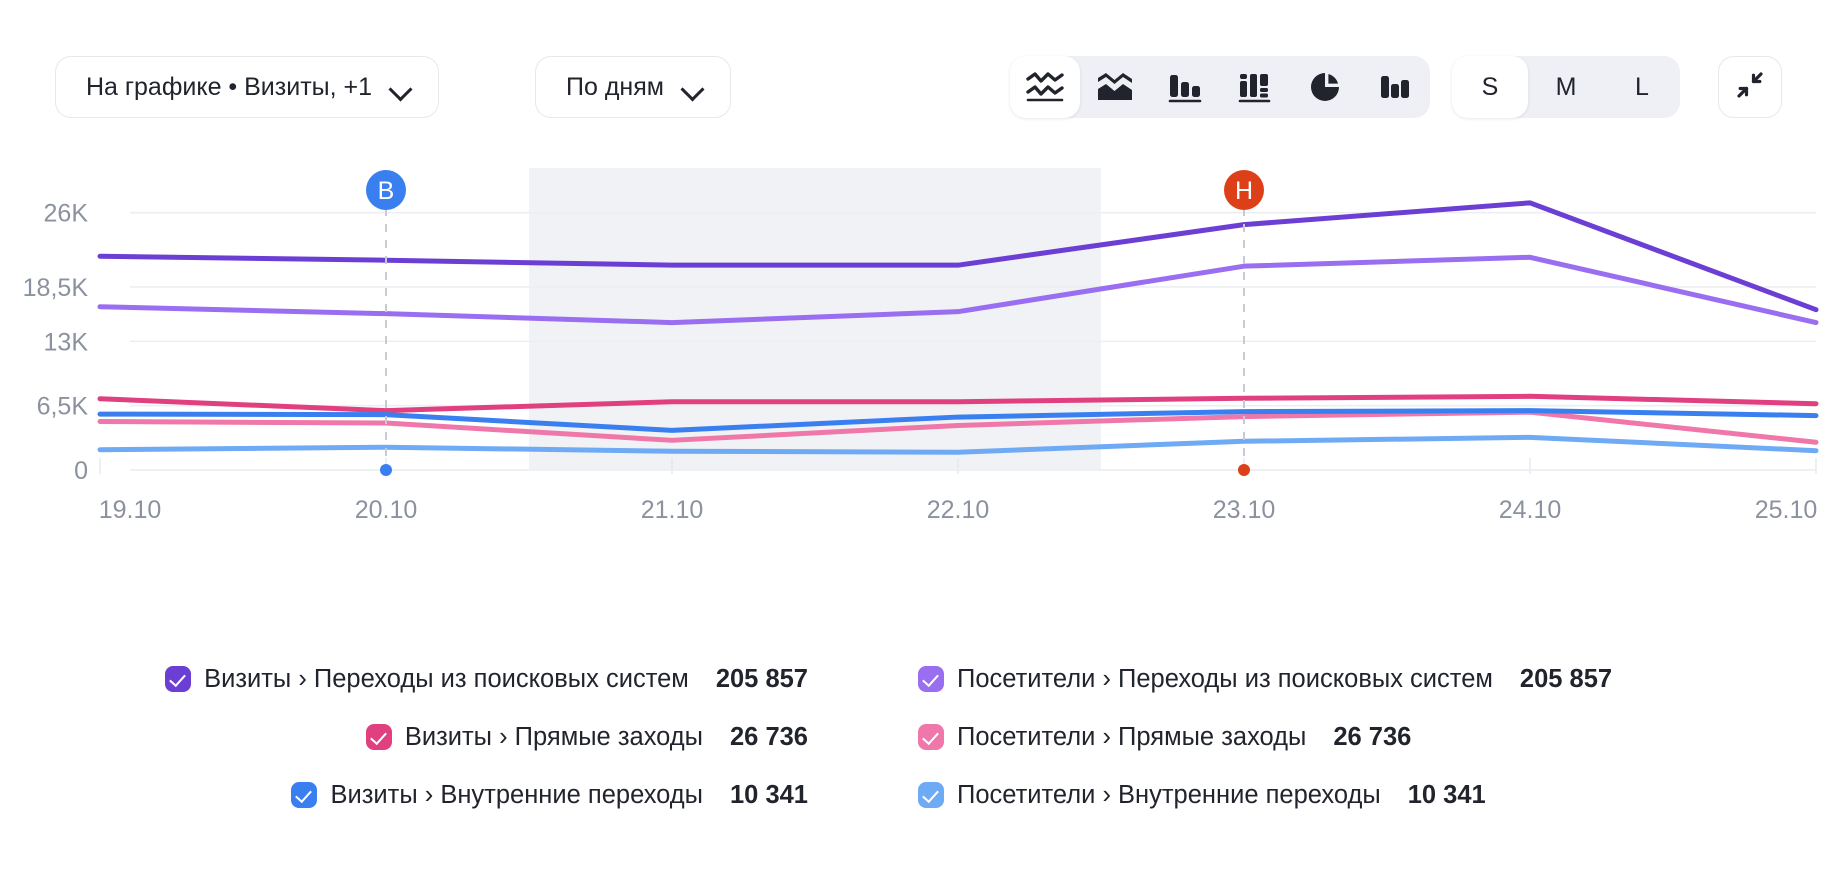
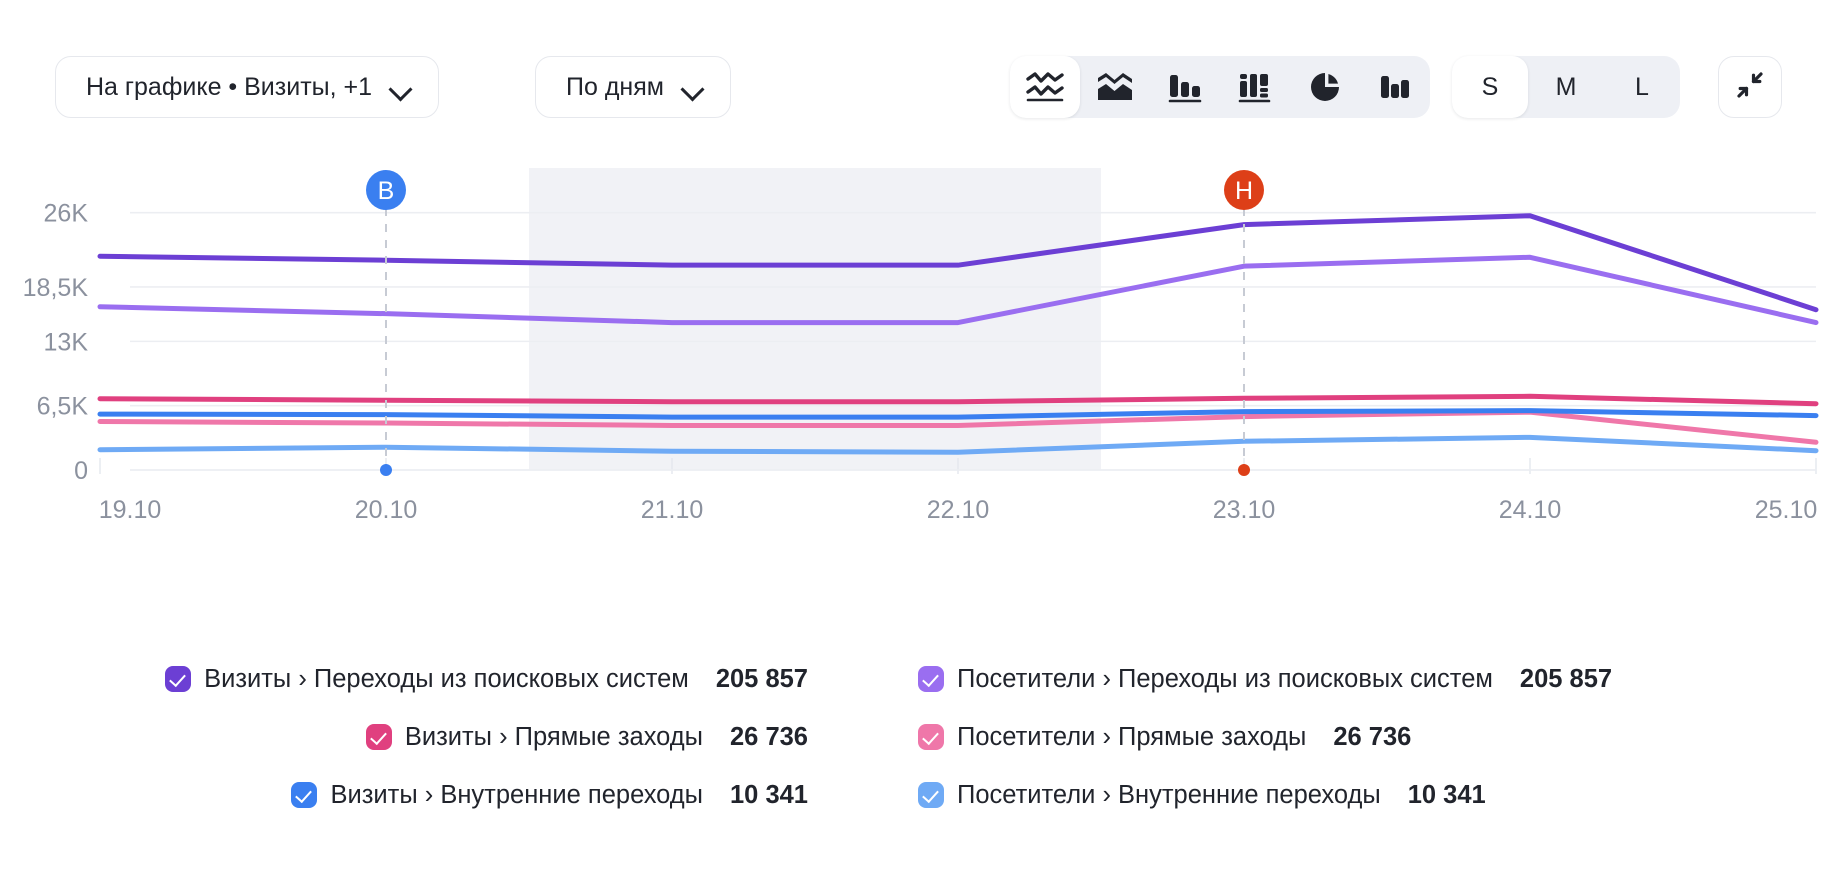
Визиты › Прямые заходы/20.10: 6K -> 7K
Посетители › Прямые заходы/21.10: 3K -> 4K
Визиты › Внутренние переходы/21.10: 4K -> 5K
Посетители › Переходы из поисковых систем/22.10: 16K -> 15K
Визиты › Переходы из поисковых систем/24.10: 27K -> 26K
